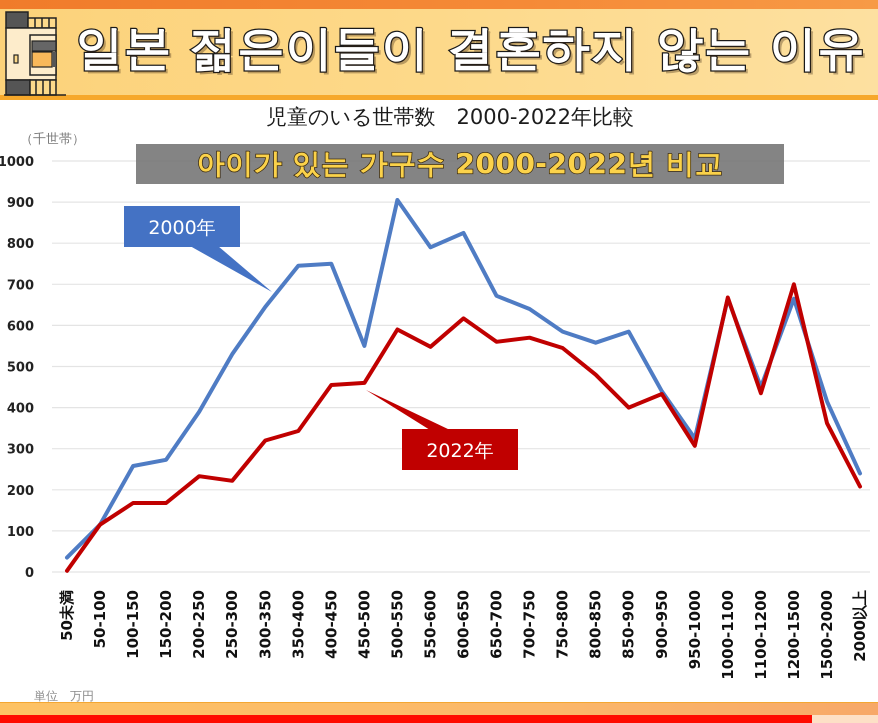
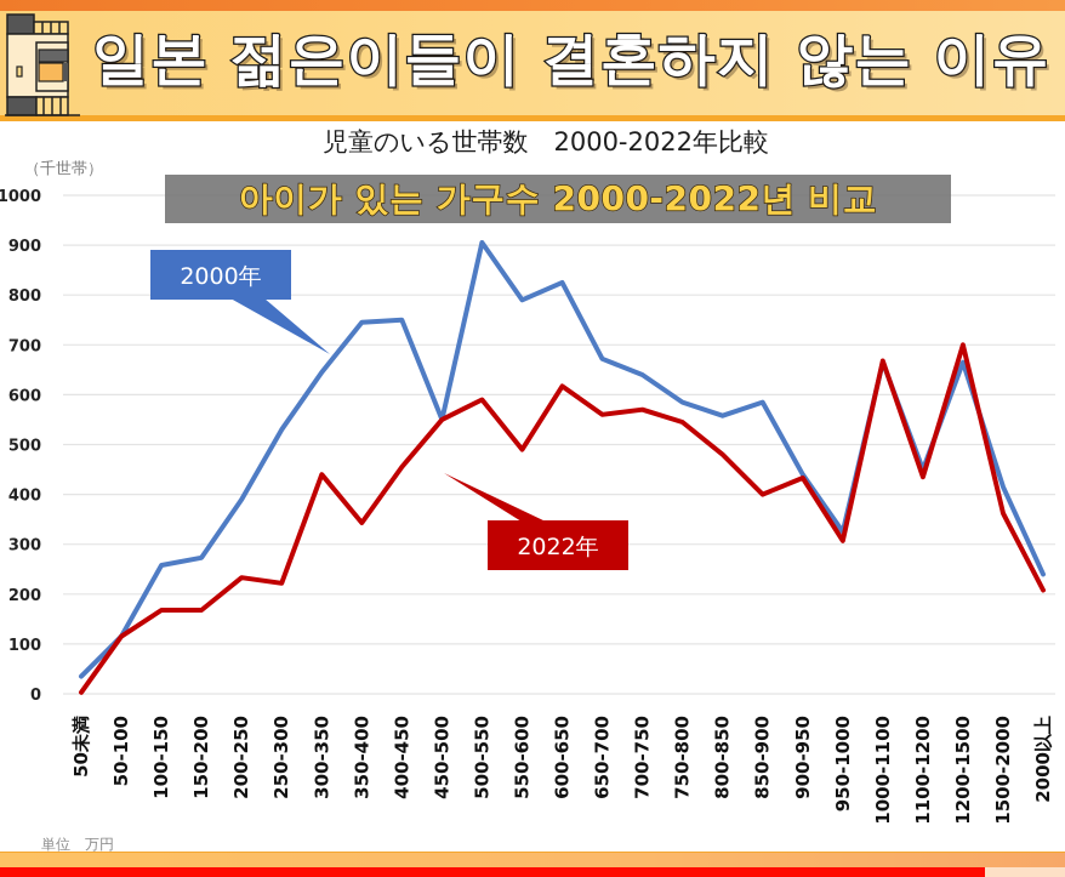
2022年/300-350: 320 -> 440
2022年/450-500: 460 -> 550
2022年/550-600: 550 -> 490
